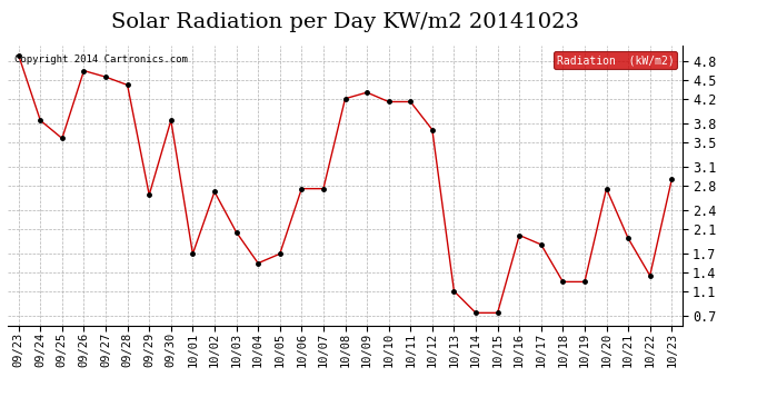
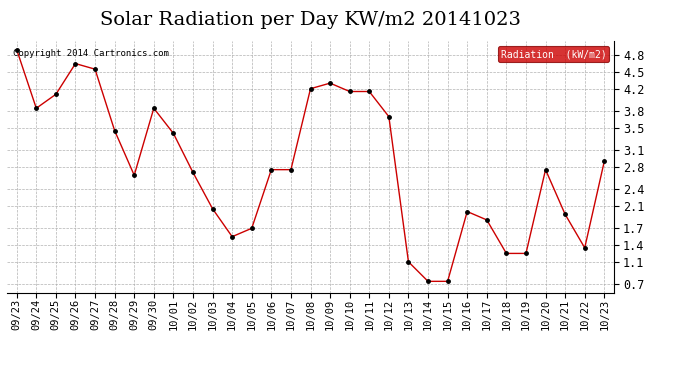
09/25: 3.56 -> 4.10
09/28: 4.42 -> 3.45
10/01: 1.70 -> 3.40
